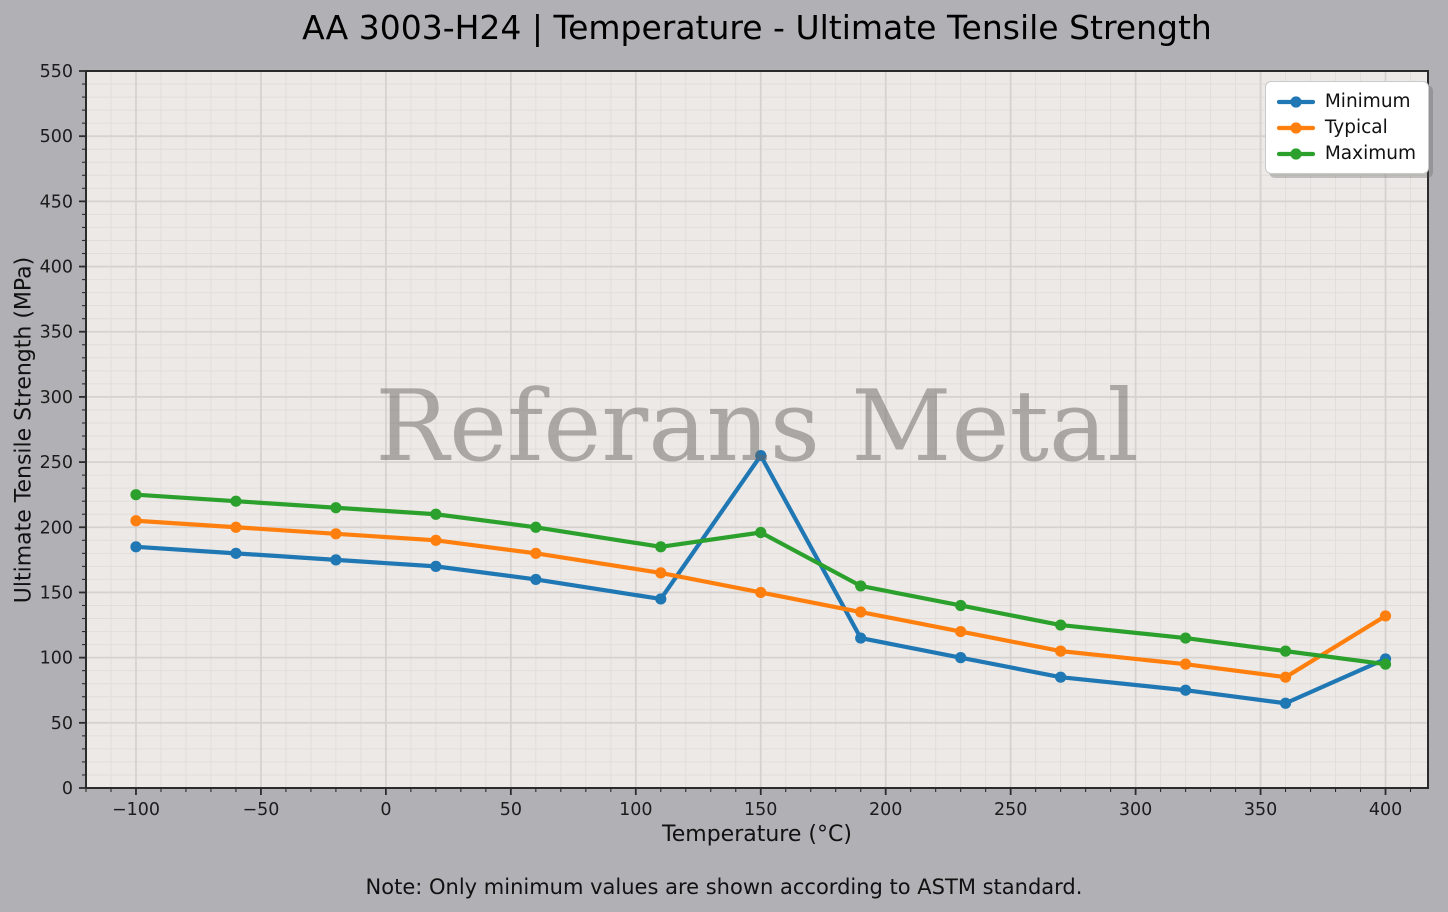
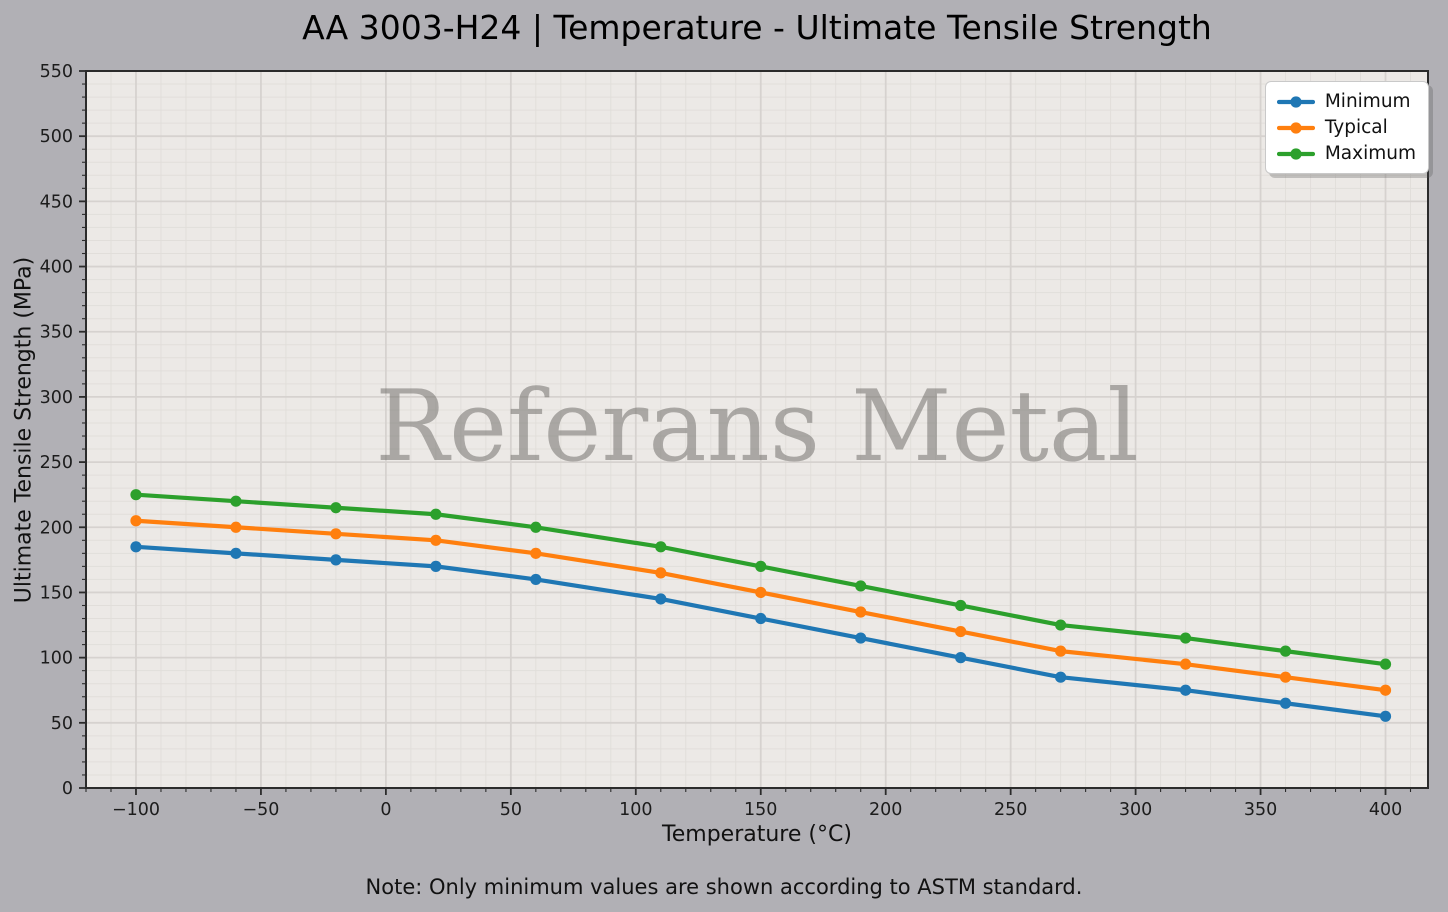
Minimum/150: 255 -> 130
Maximum/150: 196 -> 170
Minimum/400: 99 -> 55
Typical/400: 132 -> 75
